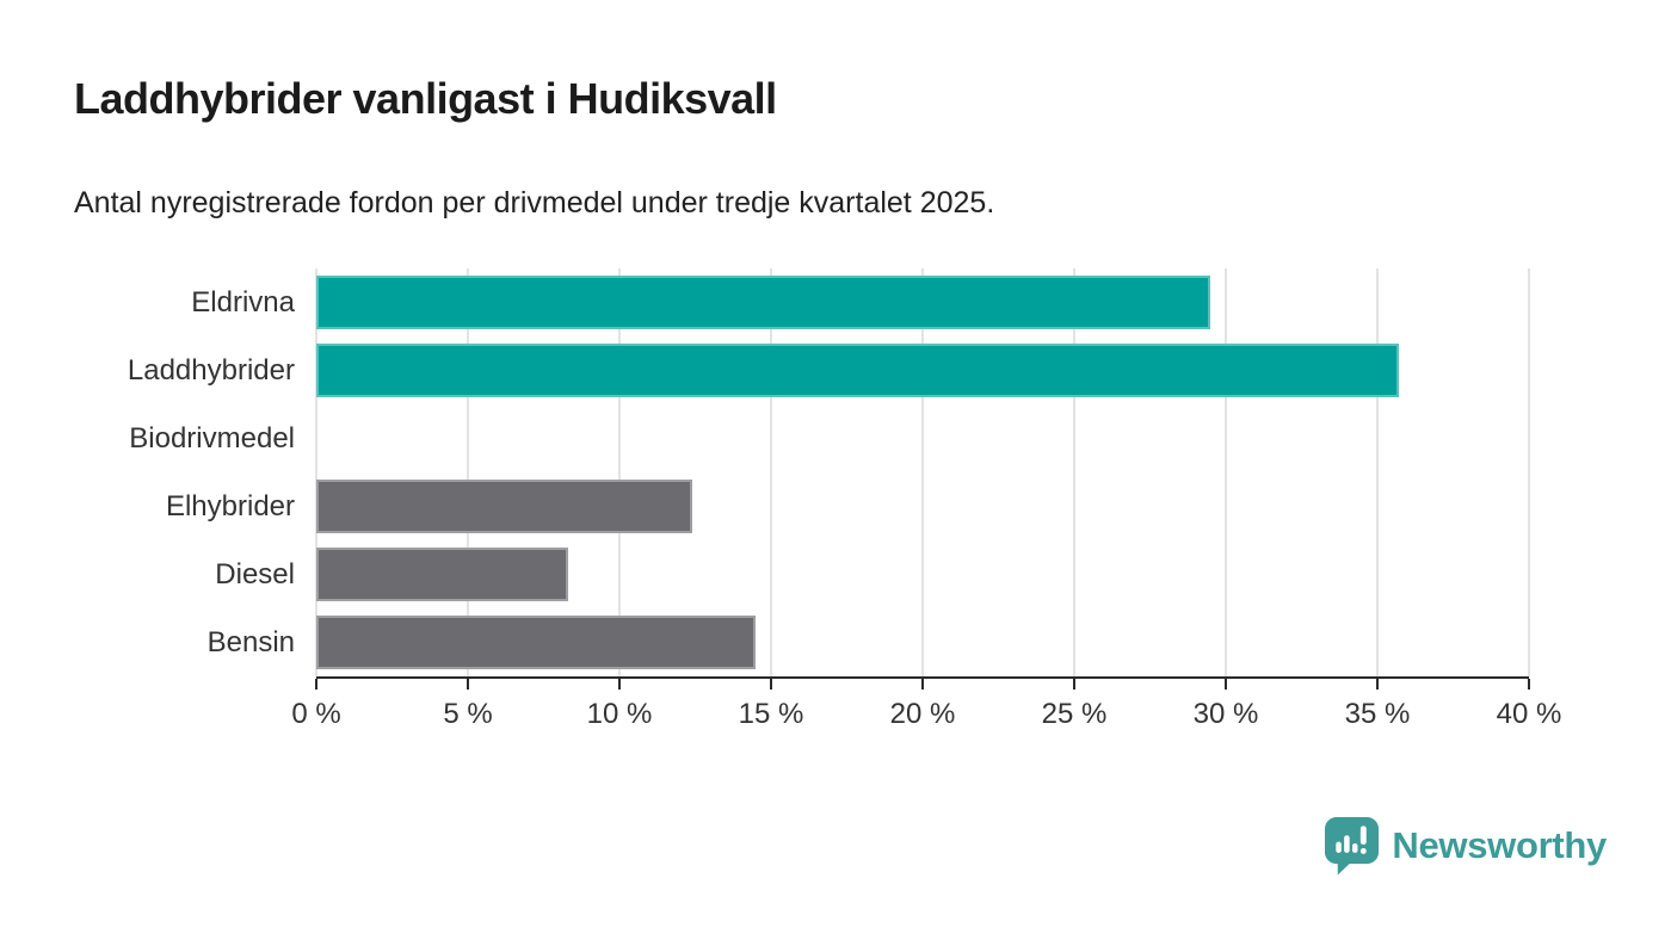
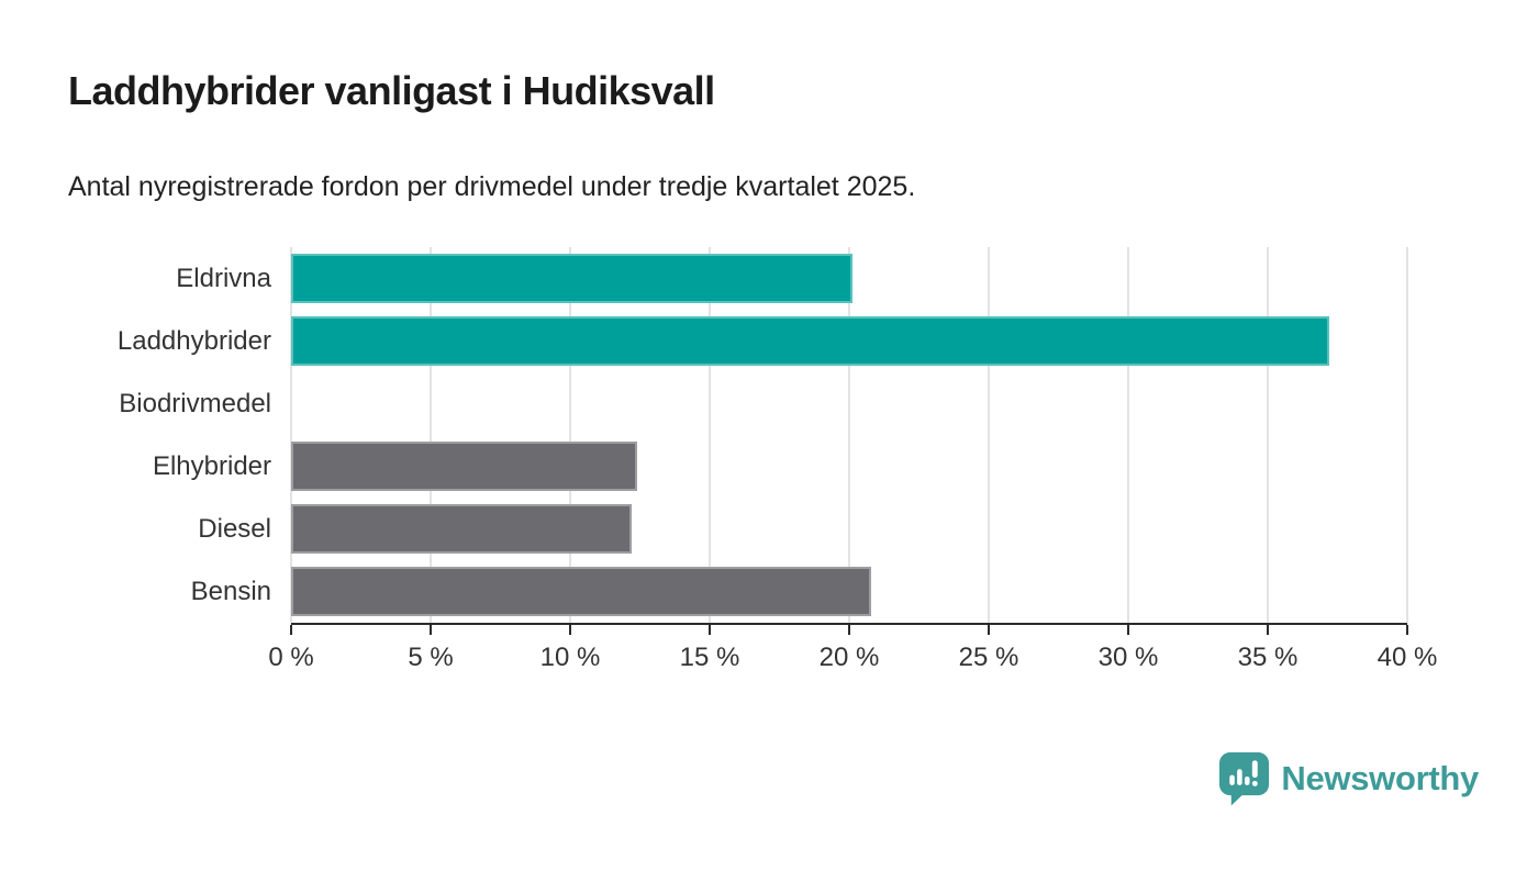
Eldrivna: 29.5% -> 20.1%
Laddhybrider: 35.7% -> 37.2%
Diesel: 8.3% -> 12.2%
Bensin: 14.5% -> 20.8%
